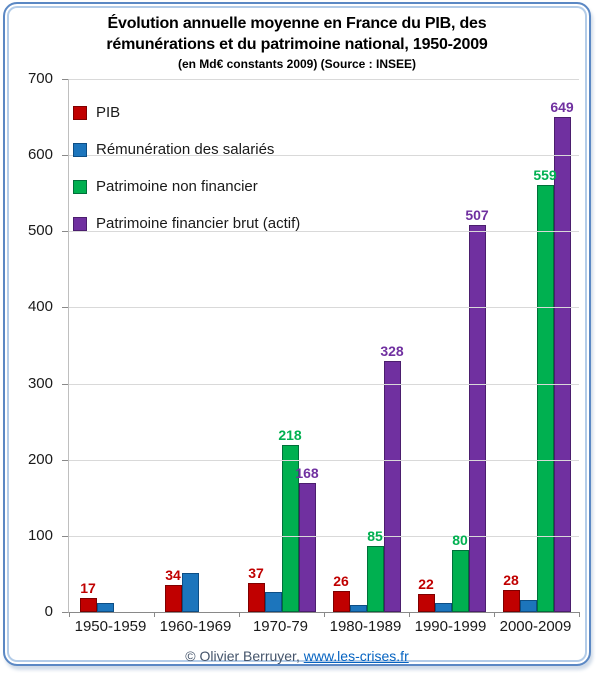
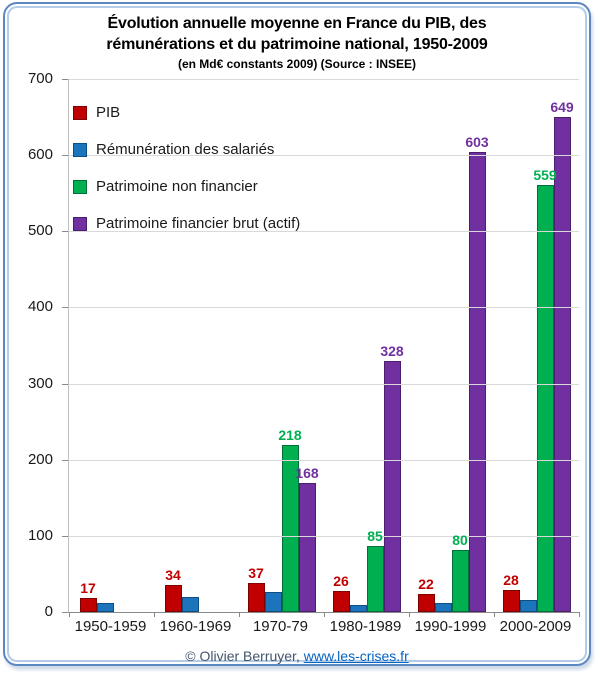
Rémunération des salariés/1960-1969: 50 -> 20
Patrimoine financier brut (actif)/1990-1999: 507 -> 603
